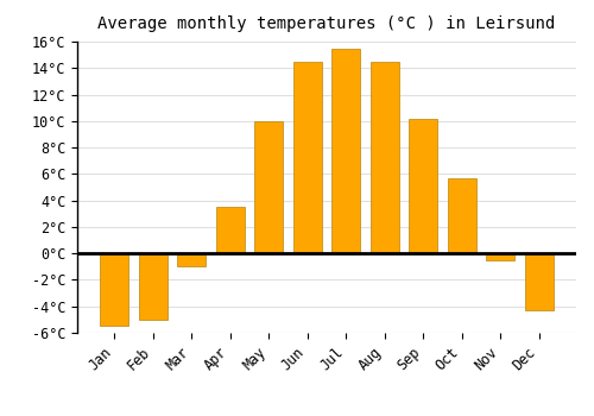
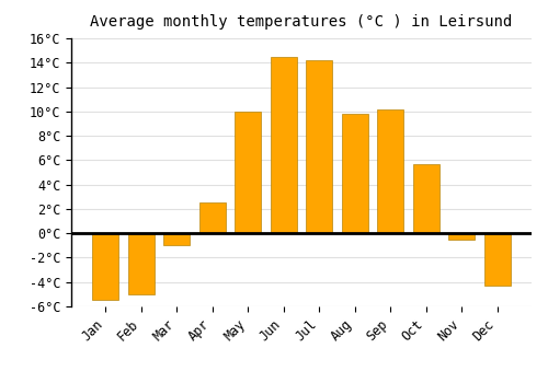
Apr: 3.5°C -> 2.5°C
Jul: 15.5°C -> 14.2°C
Aug: 14.5°C -> 9.8°C
